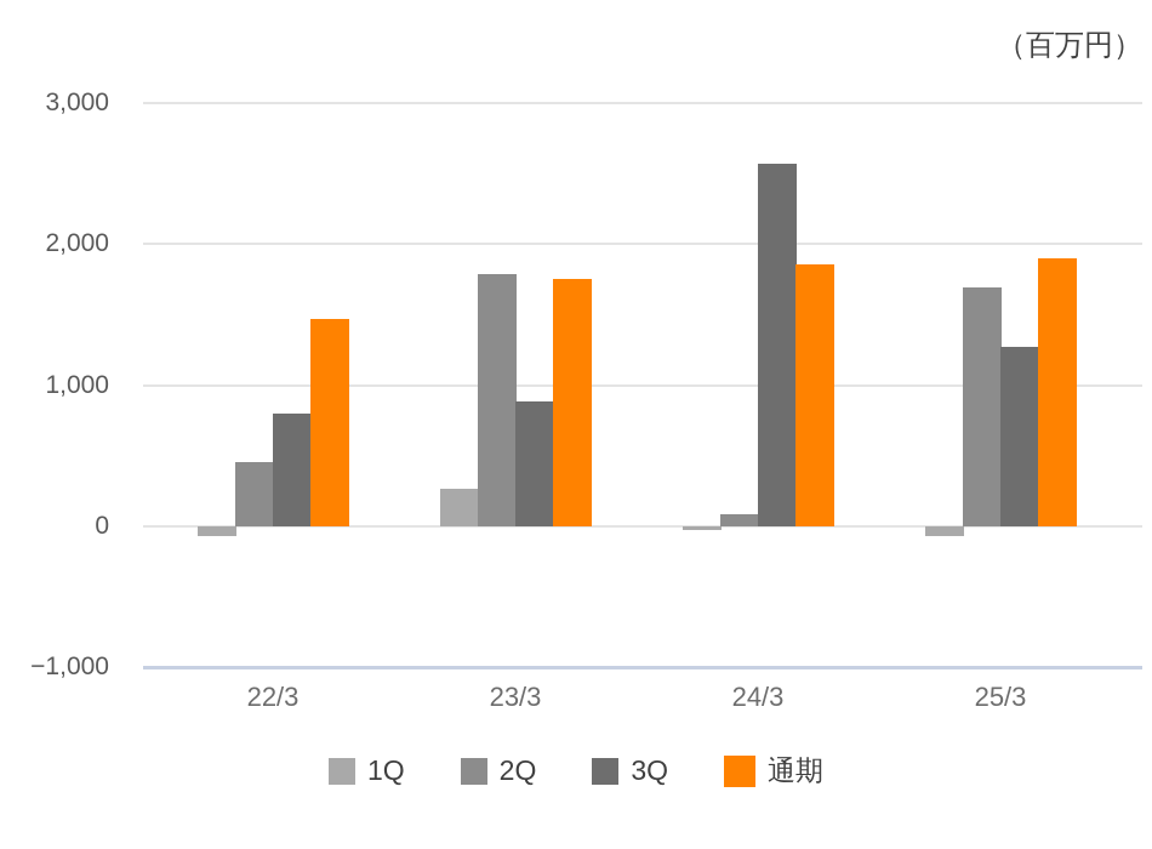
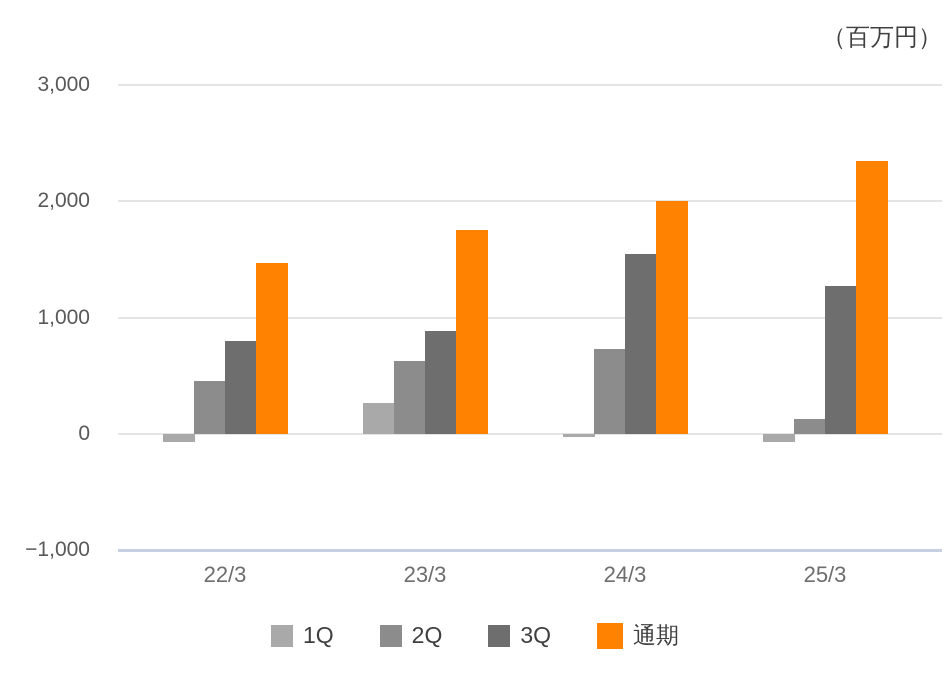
2Q/23/3: 1790 -> 620
2Q/24/3: 80 -> 730
3Q/24/3: 2570 -> 1540
通期/24/3: 1860 -> 2000
2Q/25/3: 1690 -> 130
通期/25/3: 1900 -> 2350
